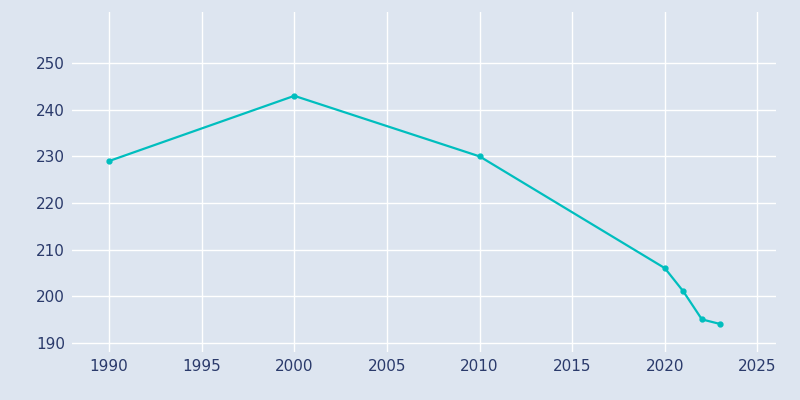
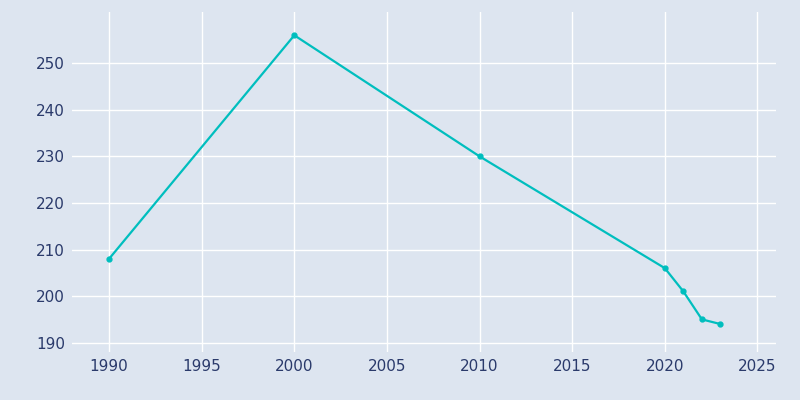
1990: 229 -> 208
2000: 243 -> 256
